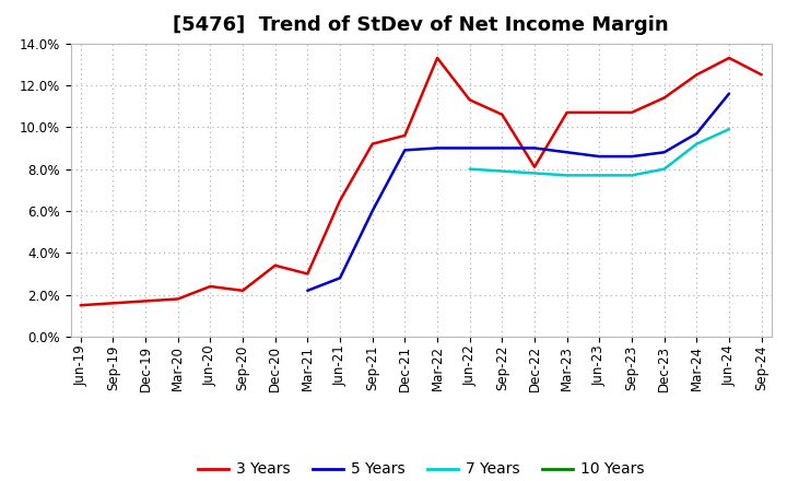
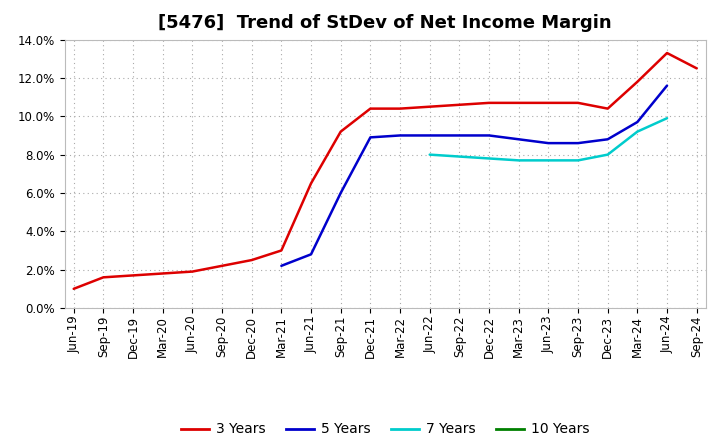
3 Years/Jun-19: 1.5% -> 1.0%
3 Years/Jun-20: 2.4% -> 1.9%
3 Years/Dec-20: 3.4% -> 2.5%
3 Years/Dec-21: 9.6% -> 10.4%
3 Years/Mar-22: 13.3% -> 10.4%
3 Years/Jun-22: 11.3% -> 10.5%
3 Years/Dec-22: 8.1% -> 10.7%
3 Years/Dec-23: 11.4% -> 10.4%
3 Years/Mar-24: 12.5% -> 11.8%
